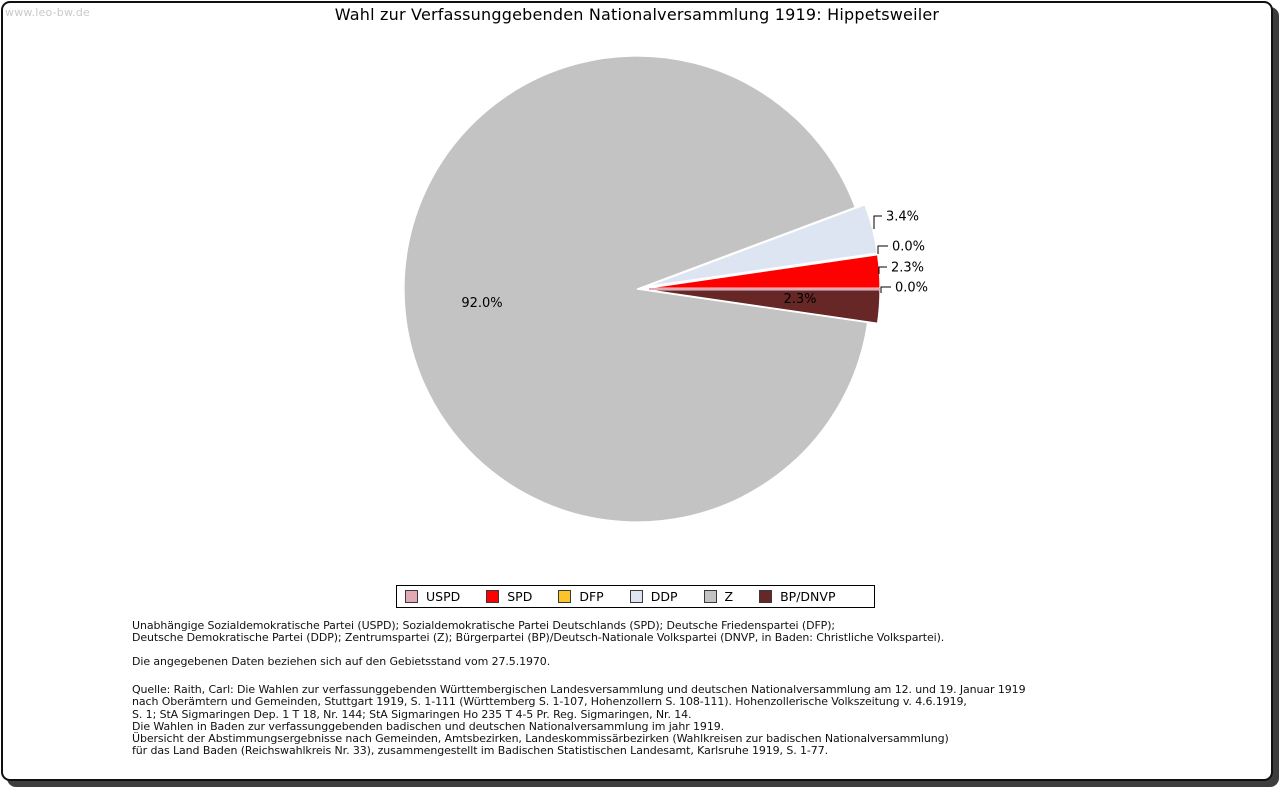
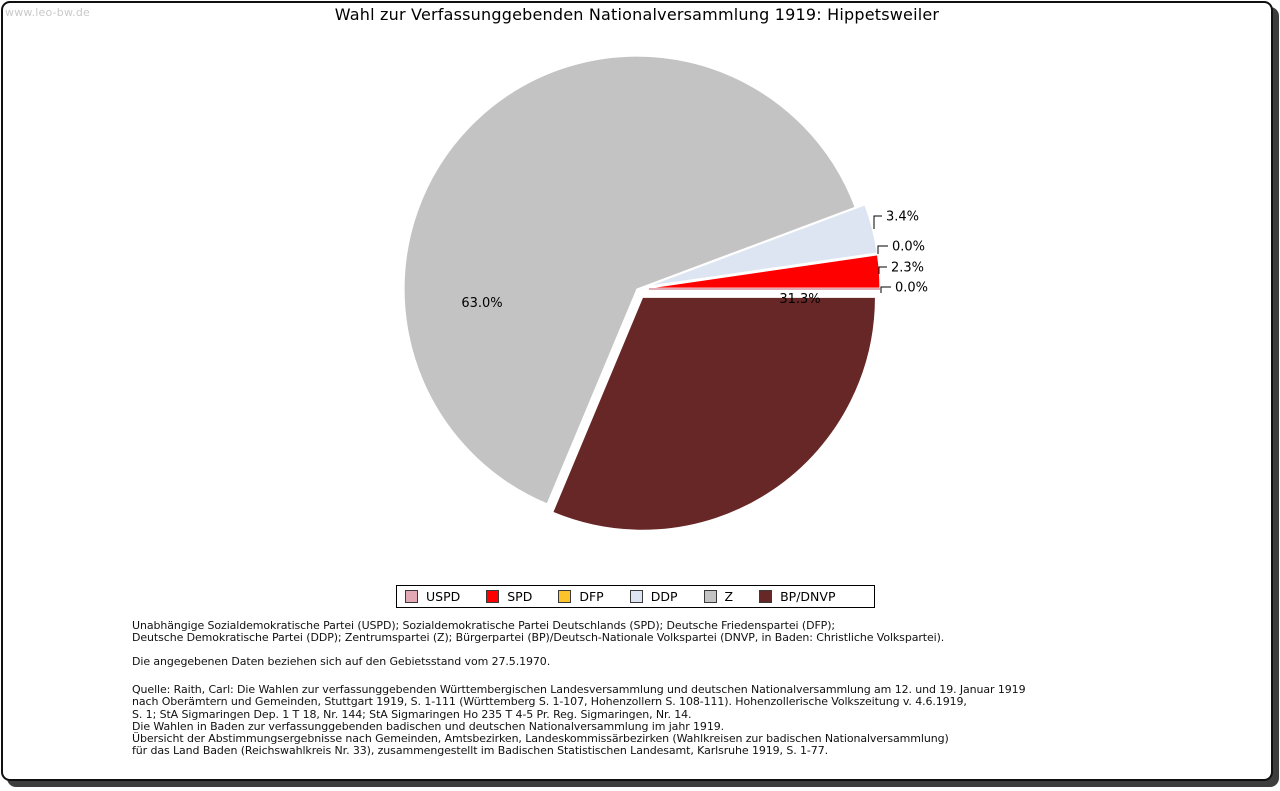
Z: 92.0% -> 63.0%
BP/DNVP: 2.3% -> 31.3%
